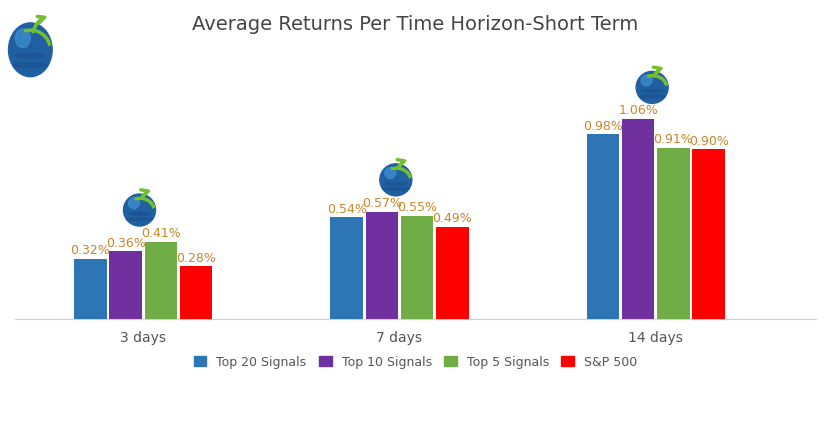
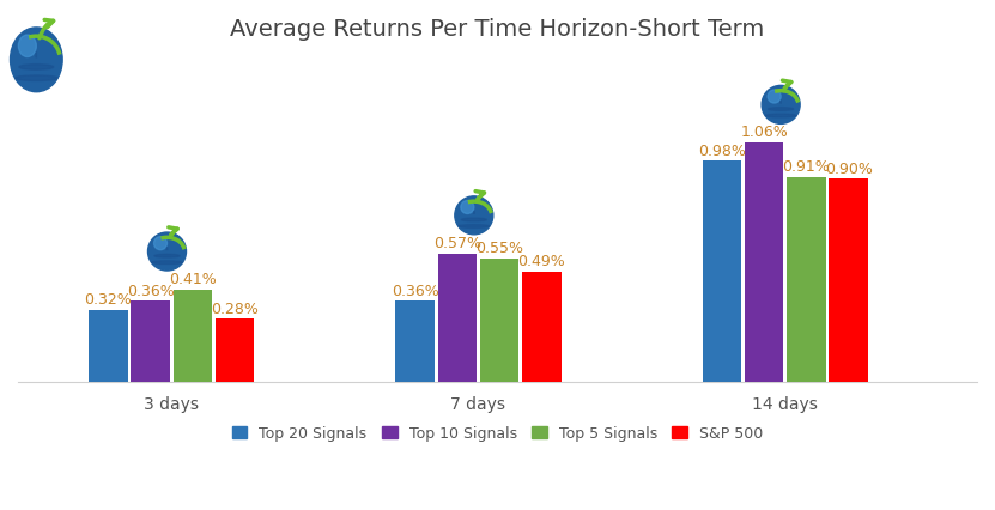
Average Returns Per Time Horizon-Short Term/Top 20 Signals/7 days: 0.54% -> 0.36%
